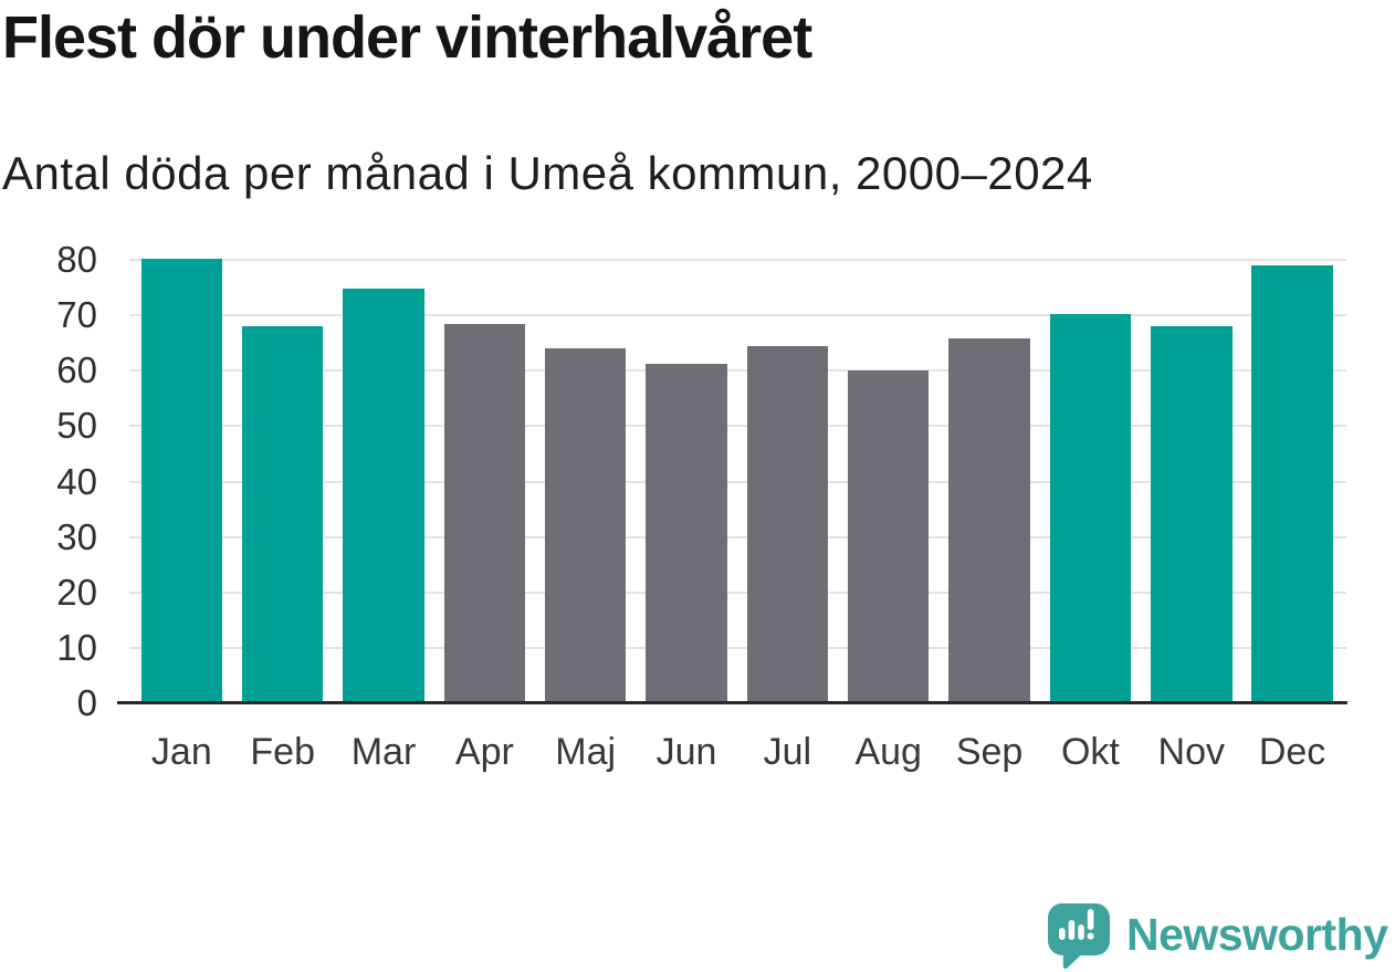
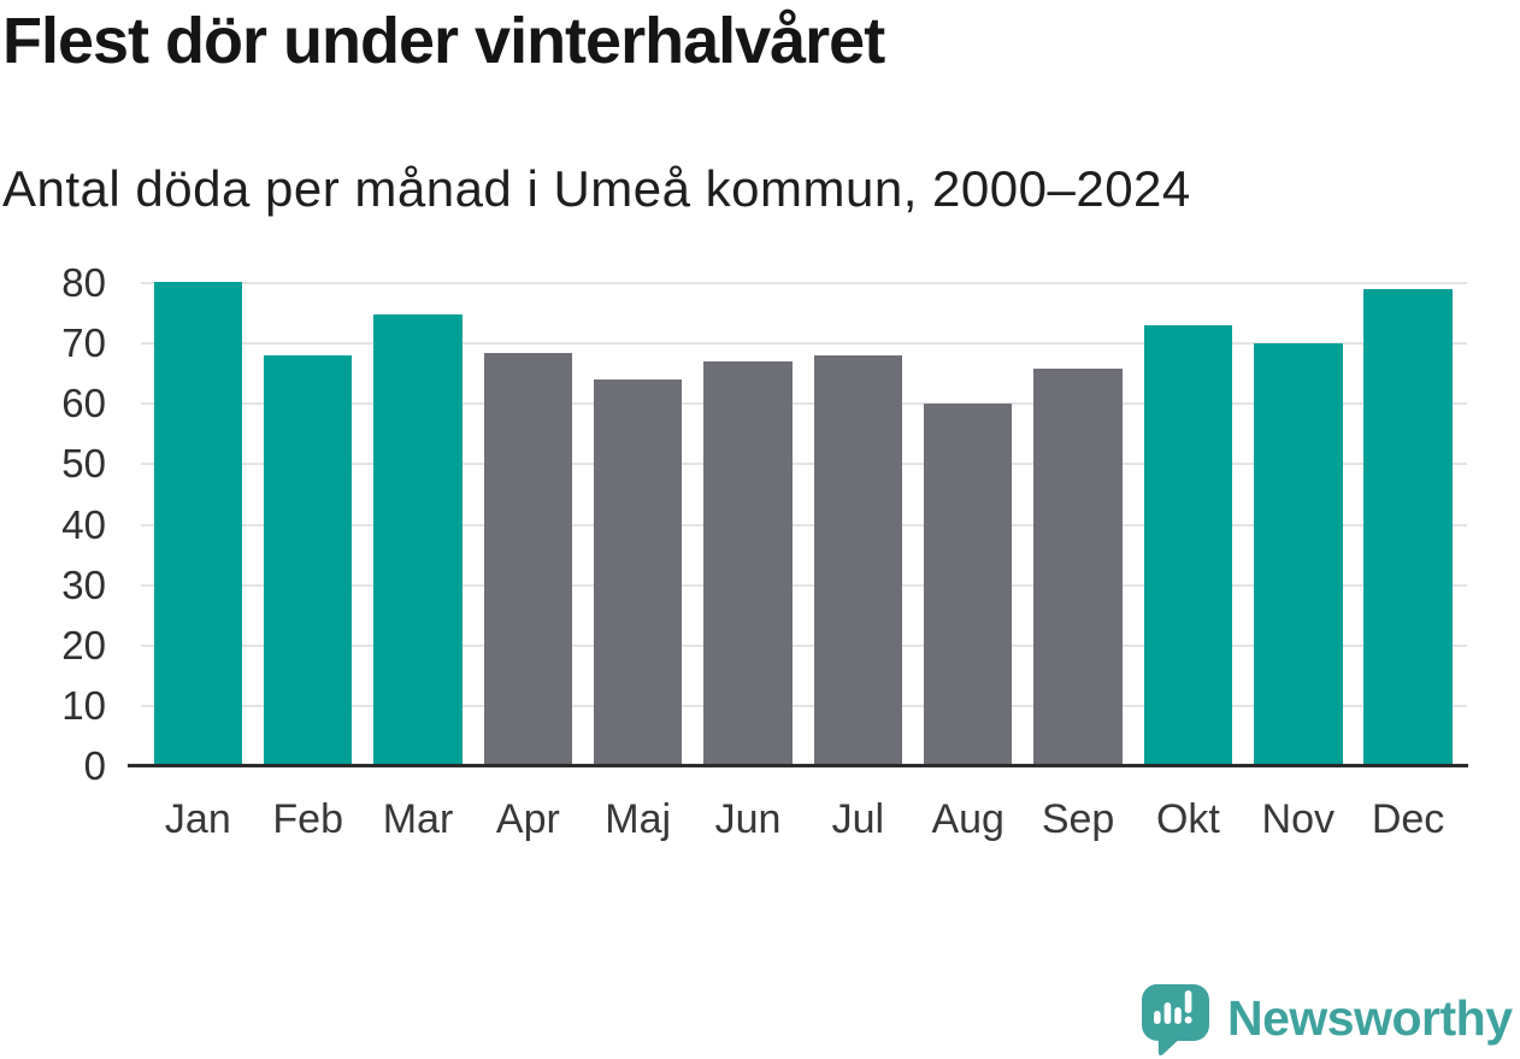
Jun: 61 -> 67
Jul: 64 -> 68
Okt: 70 -> 73
Nov: 68 -> 70
